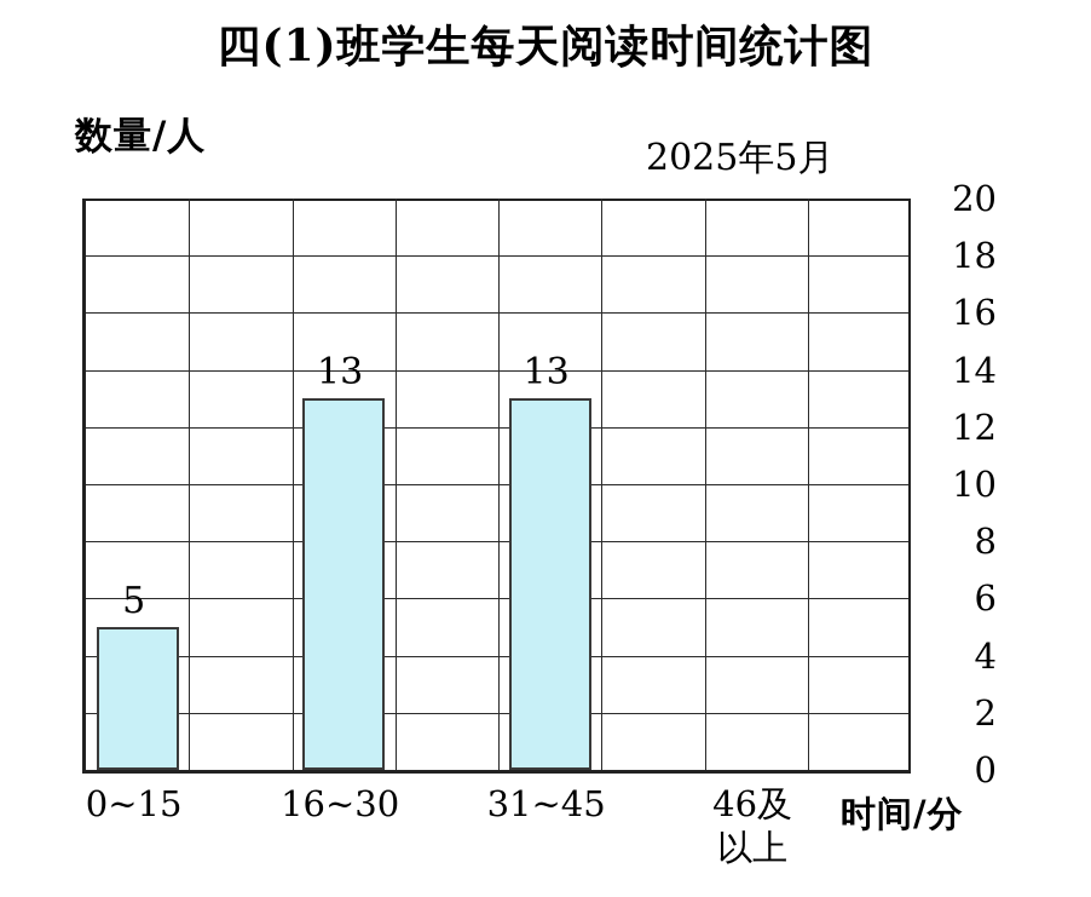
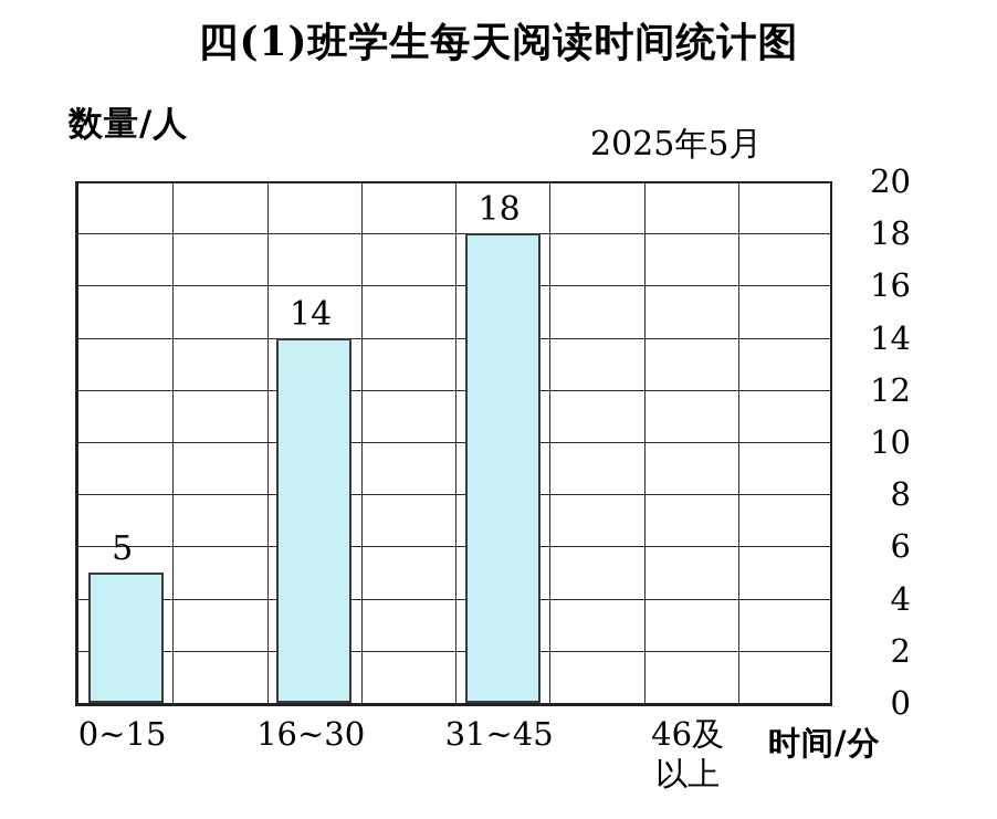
16~30: 13 -> 14
31~45: 13 -> 18
